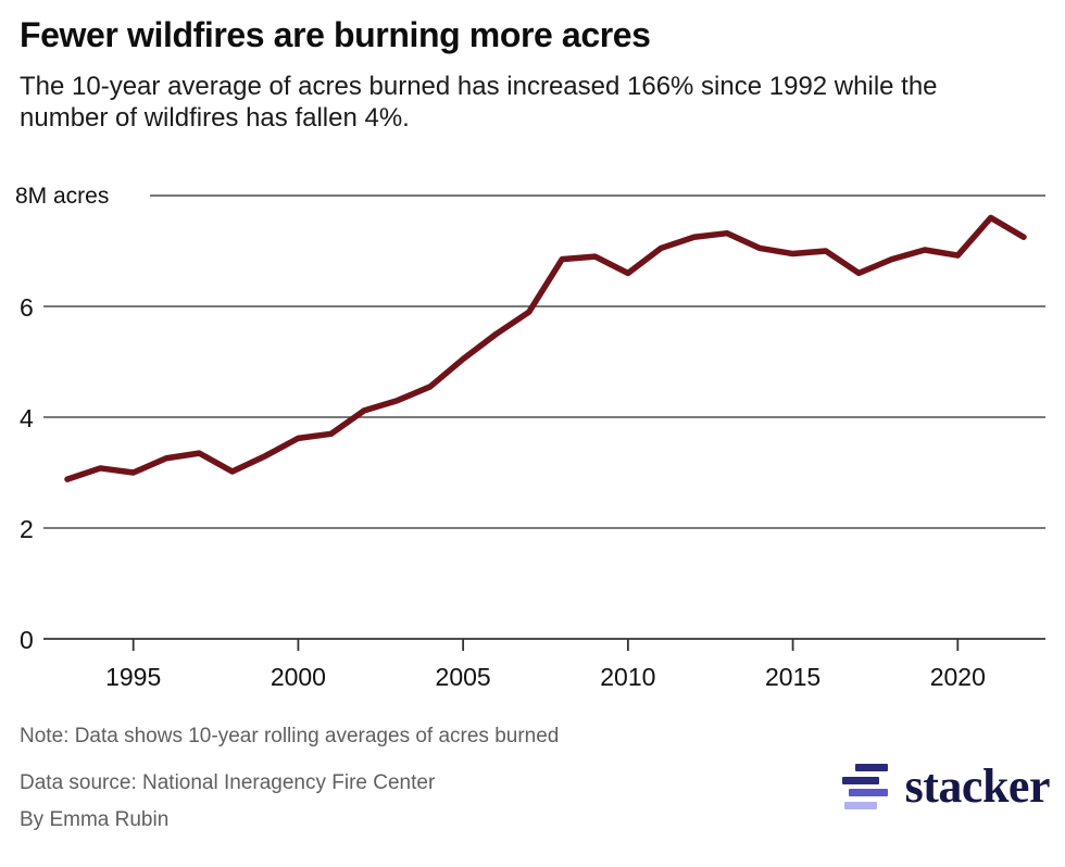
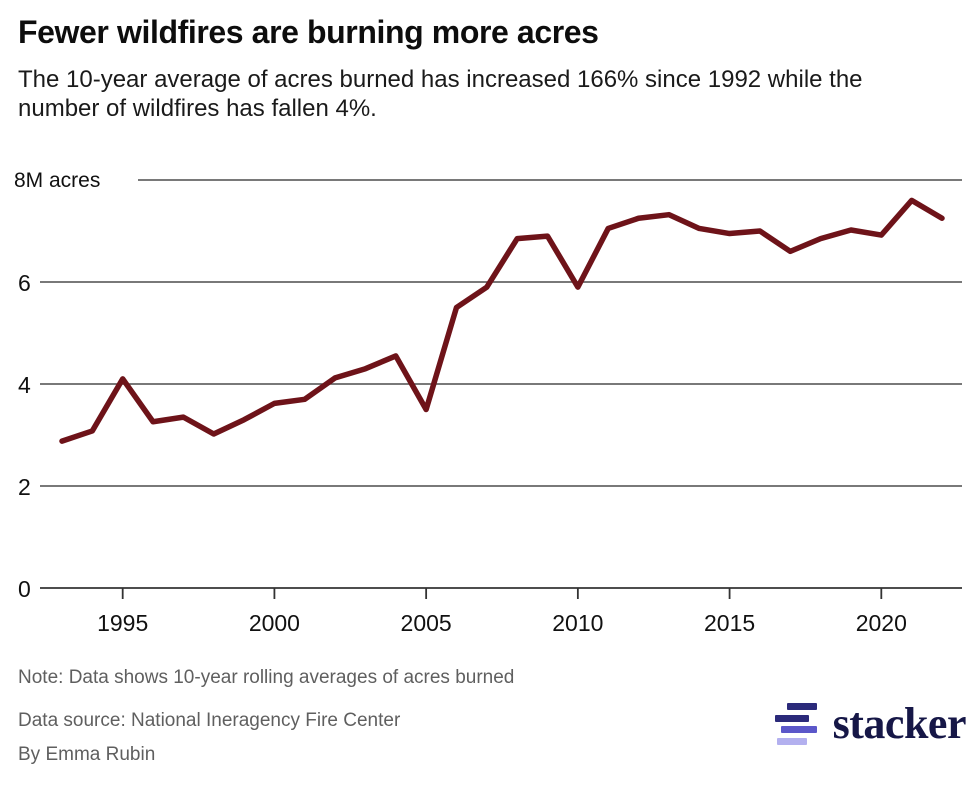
1995: 3.0 -> 4.1
2005: 5.0 -> 3.5
2010: 6.6 -> 5.9
